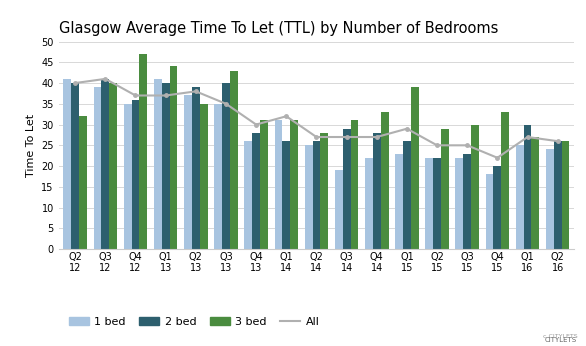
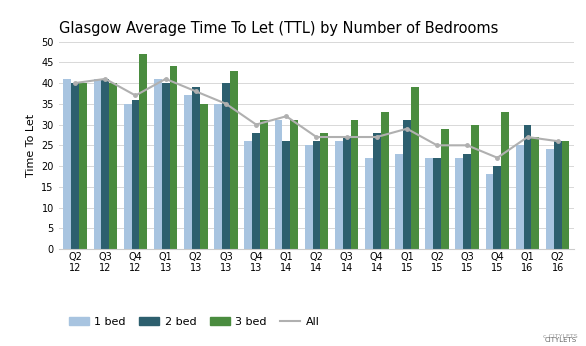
3 bed/Q2 12: 32 -> 40
1 bed/Q3 12: 39 -> 41
All/Q1 13: 37 -> 41
1 bed/Q3 14: 19 -> 26
2 bed/Q3 14: 29 -> 27
2 bed/Q1 15: 26 -> 31
